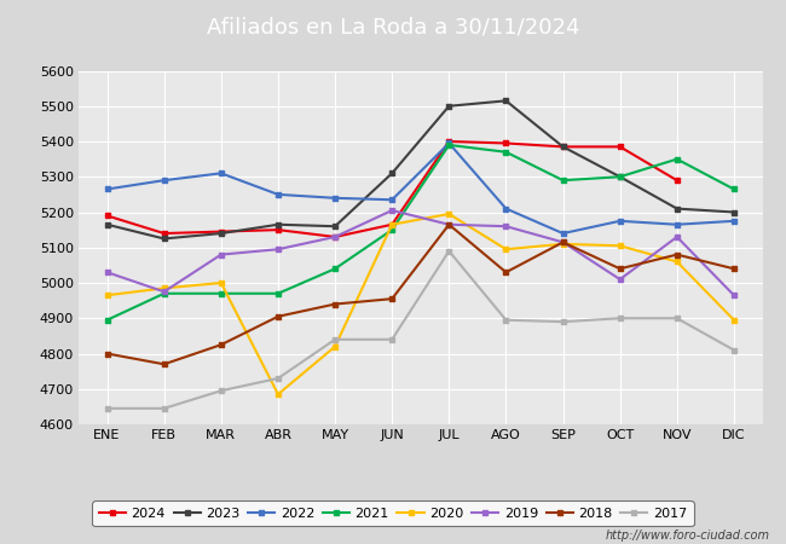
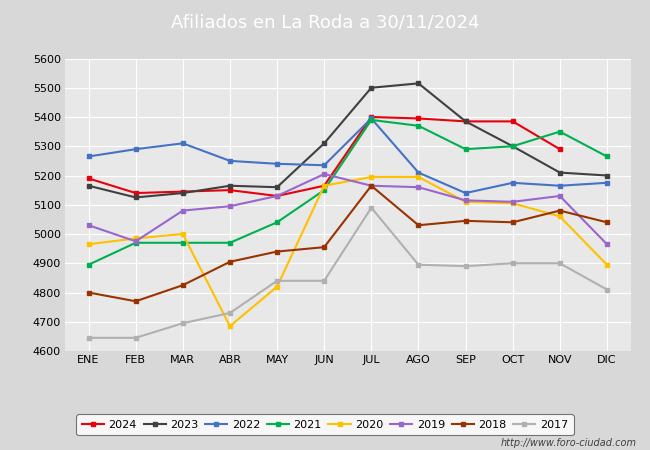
2020/AGO: 5095 -> 5195
2018/SEP: 5115 -> 5045
2019/OCT: 5010 -> 5110
